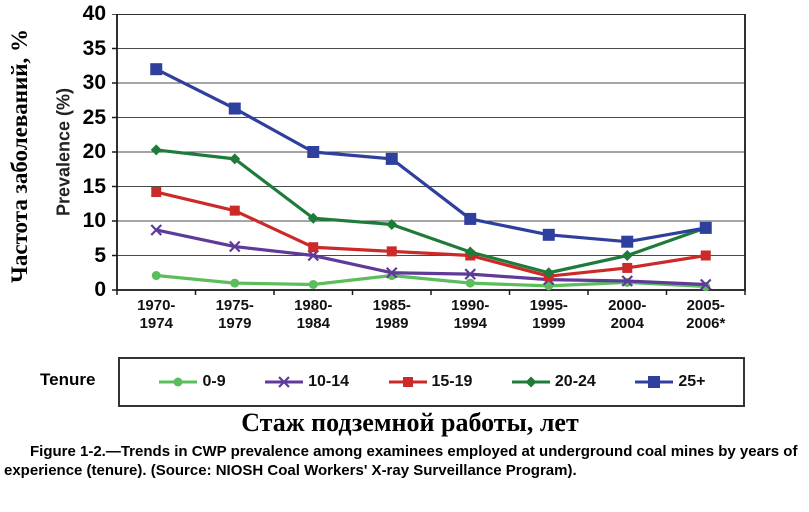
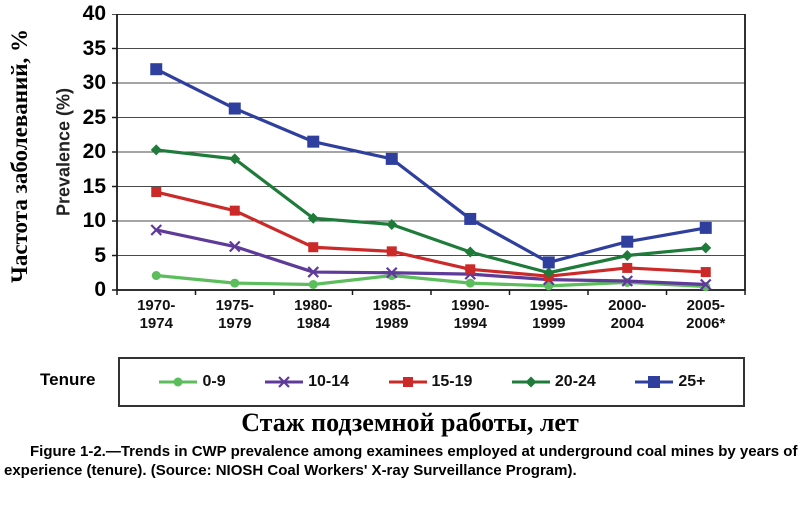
10-14/1980-1984: 5 -> 3
25+/1980-1984: 20 -> 22
15-19/1990-1994: 5 -> 3
25+/1995-1999: 8 -> 4
15-19/2005-2006*: 5 -> 3
20-24/2005-2006*: 9 -> 6
